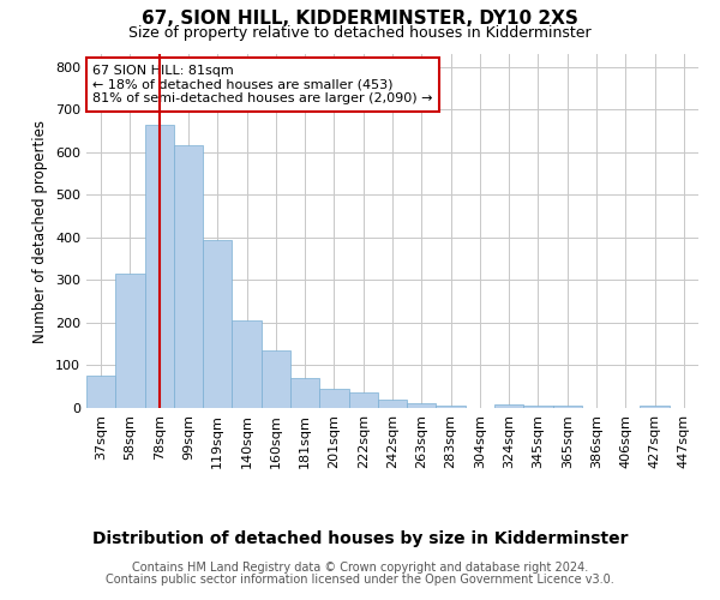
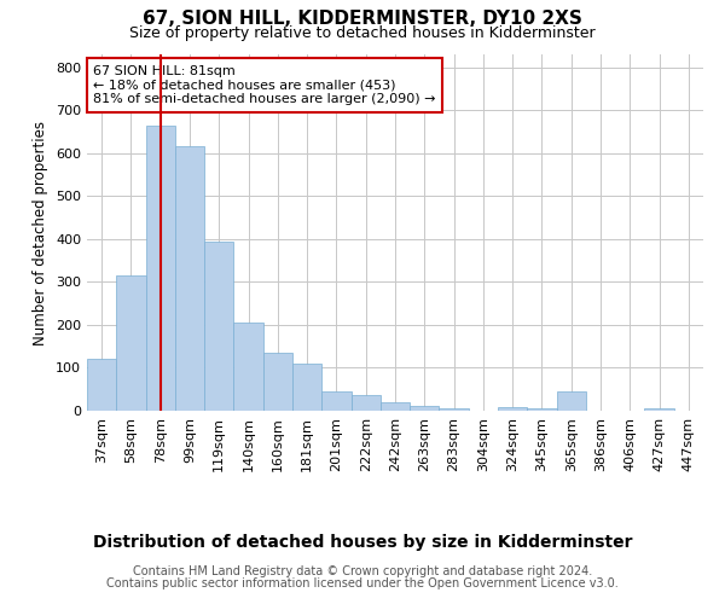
37sqm: 75 -> 120
181sqm: 70 -> 110
365sqm: 5 -> 45
